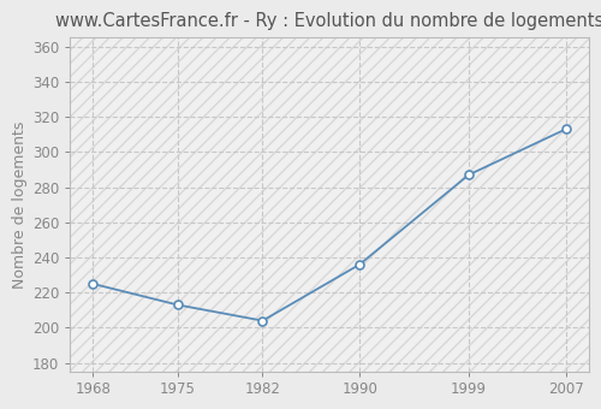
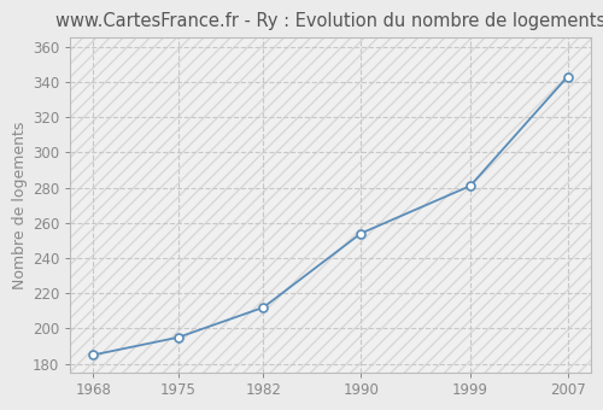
1968: 225 -> 185
1975: 213 -> 195
1982: 204 -> 212
1990: 236 -> 254
1999: 287 -> 281
2007: 313 -> 343
